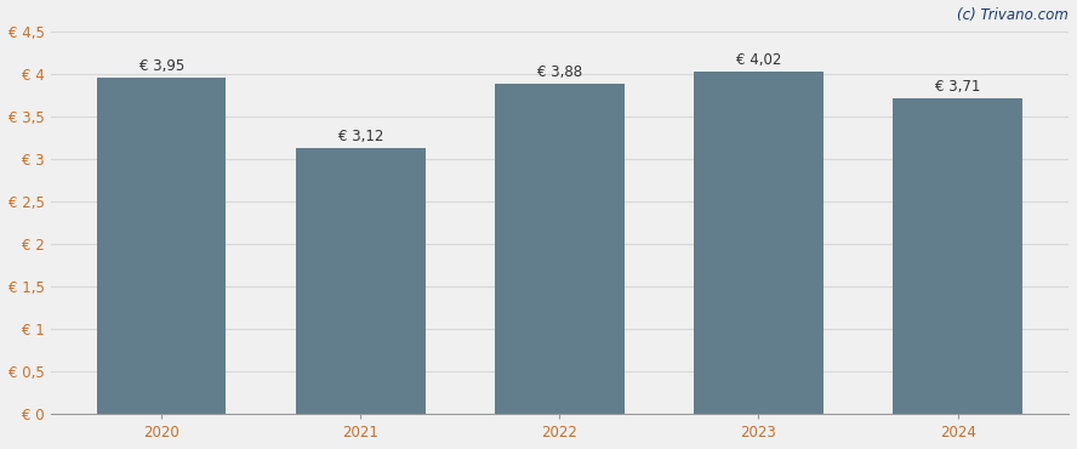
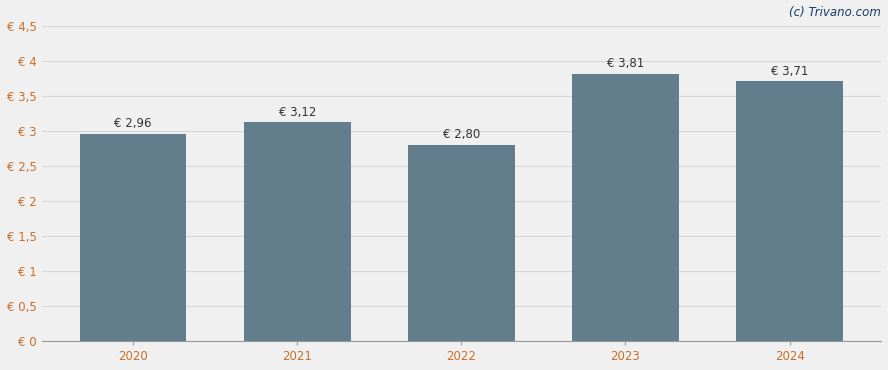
2020: 3,95 -> 2,96
2022: 3,88 -> 2,80
2023: 4,02 -> 3,81
